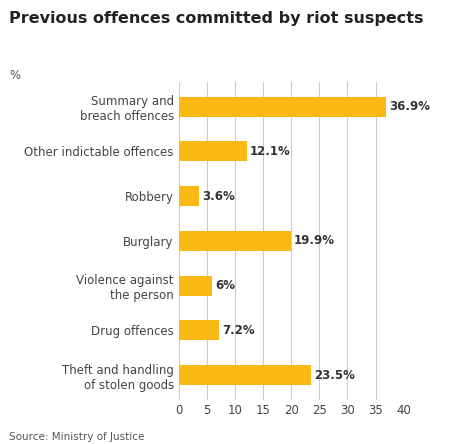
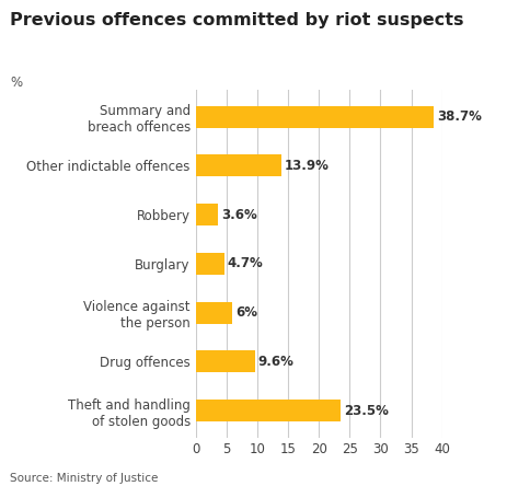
Summary and breach offences: 36.9% -> 38.7%
Other indictable offences: 12.1% -> 13.9%
Burglary: 19.9% -> 4.7%
Drug offences: 7.2% -> 9.6%
